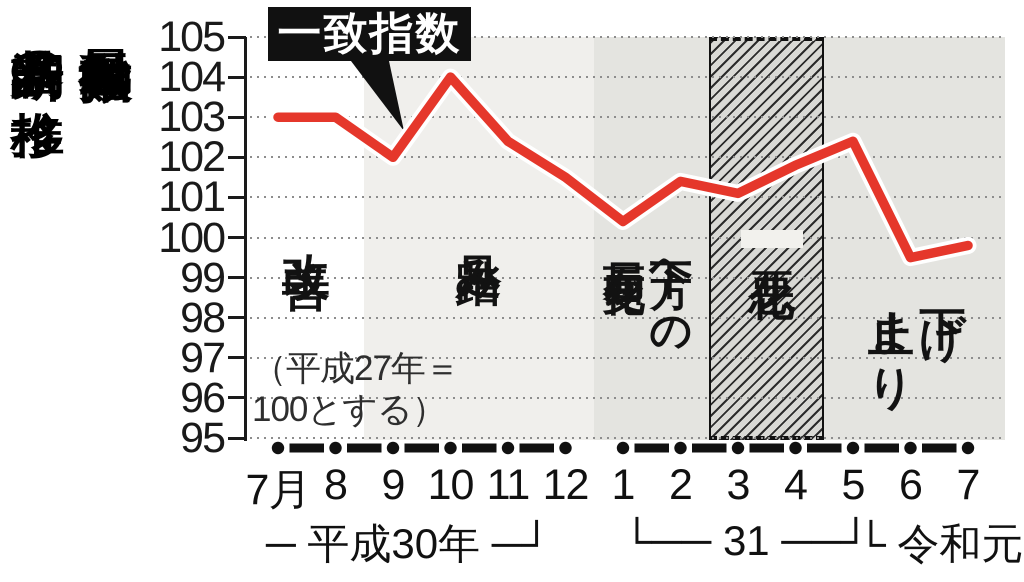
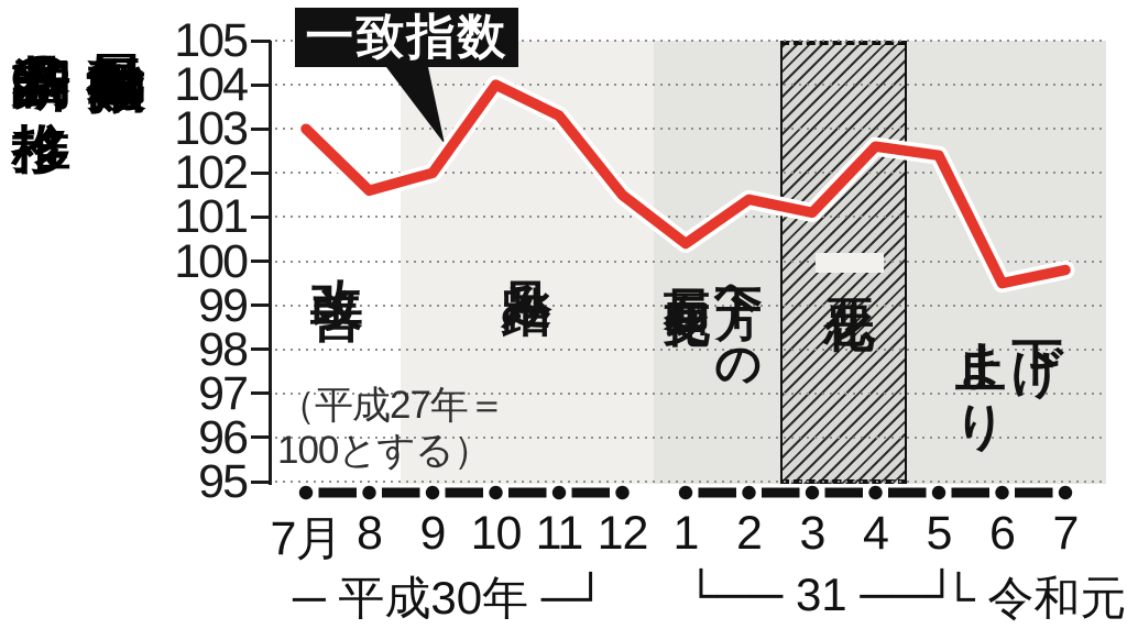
8: 103.0 -> 101.6
11: 102.4 -> 103.3
4: 101.8 -> 102.6
